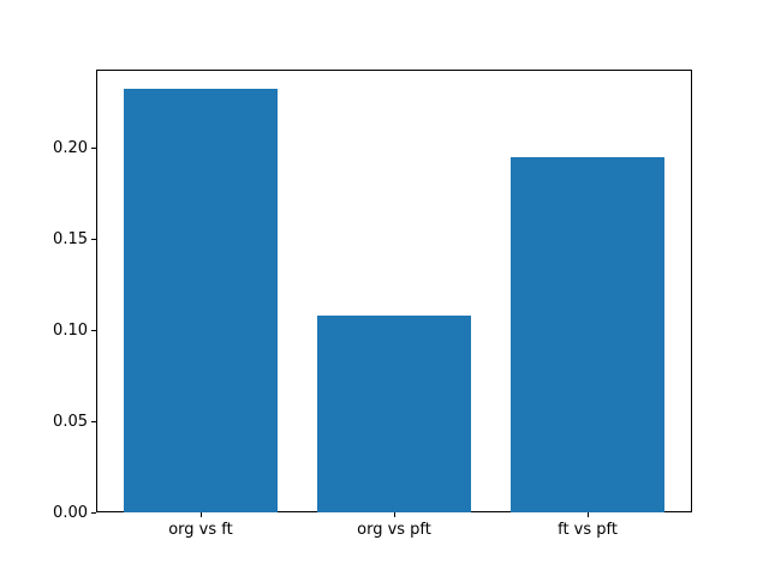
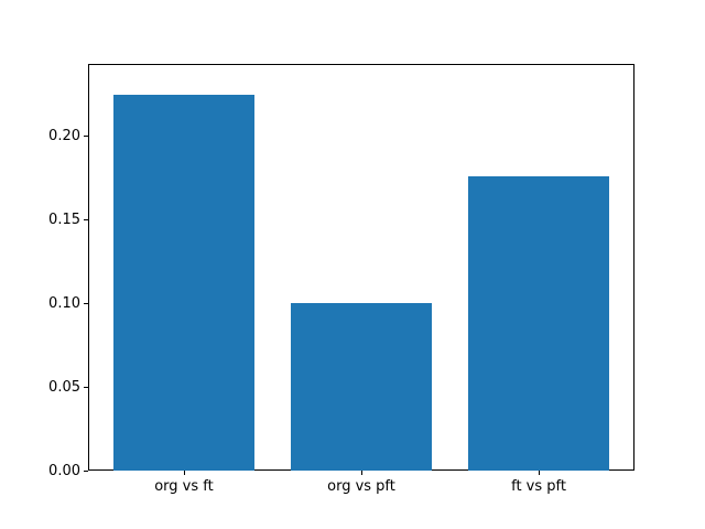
org vs ft: 0.232 -> 0.224
org vs pft: 0.108 -> 0.100
ft vs pft: 0.195 -> 0.176
